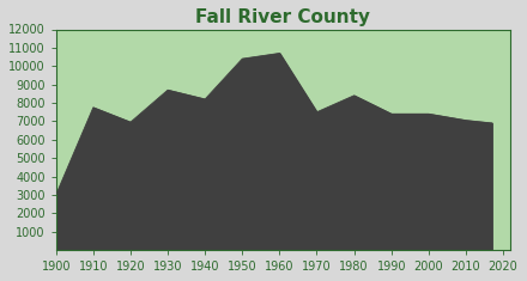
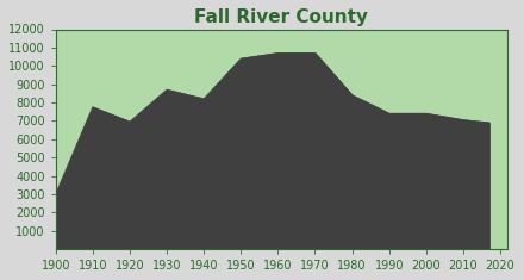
1970: 7500 -> 10700
